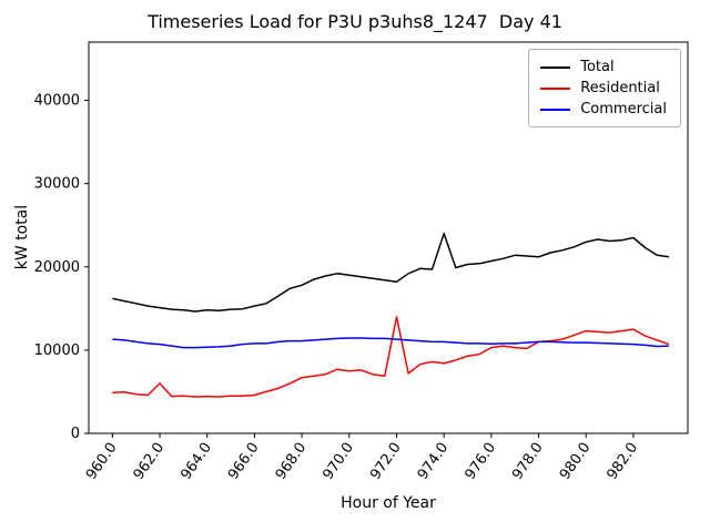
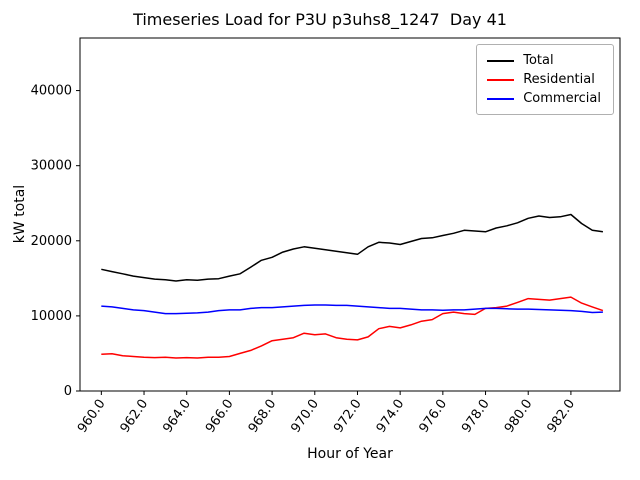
Residential/962.0: 6000 -> 4000
Residential/972.0: 14000 -> 7000
Total/974.0: 24000 -> 20000
